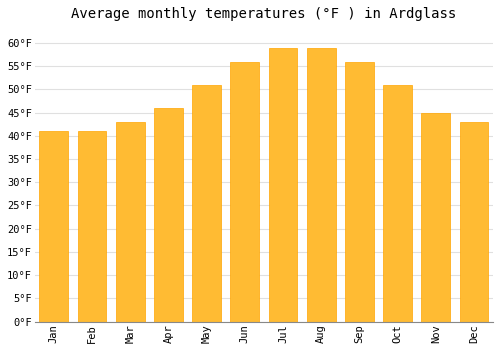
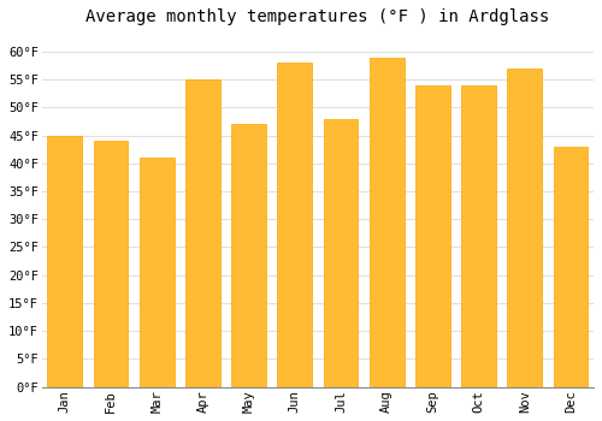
Jan: 41°F -> 45°F
Feb: 41°F -> 44°F
Mar: 43°F -> 41°F
Apr: 46°F -> 55°F
May: 51°F -> 47°F
Jun: 56°F -> 58°F
Jul: 59°F -> 48°F
Sep: 56°F -> 54°F
Oct: 51°F -> 54°F
Nov: 45°F -> 57°F
